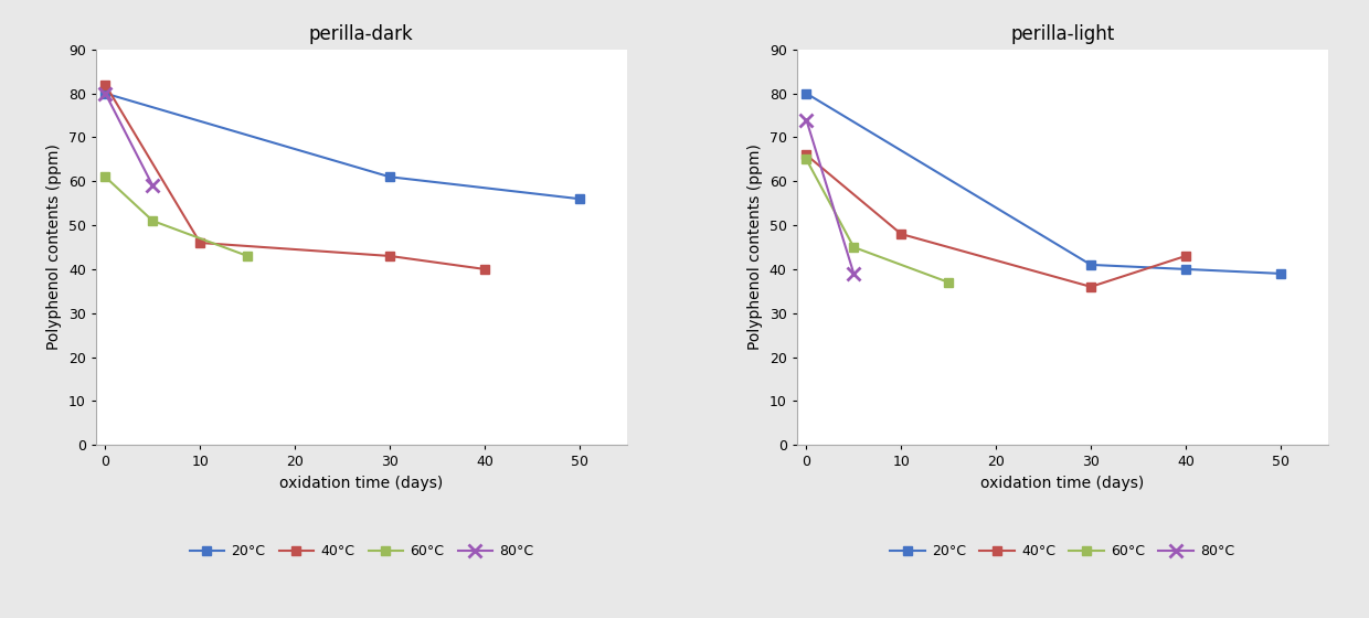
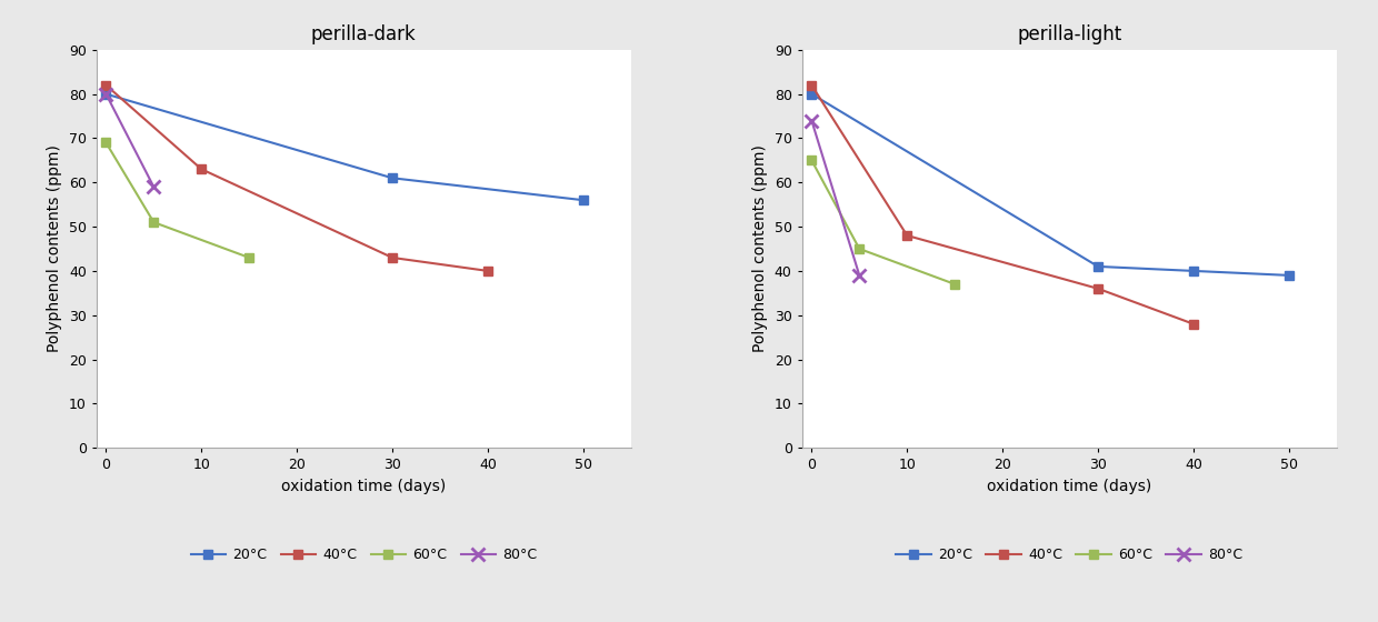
perilla-dark/60°C/0: 61 -> 69
perilla-dark/40°C/10: 46 -> 63
perilla-light/40°C/0: 66 -> 82
perilla-light/40°C/40: 43 -> 28
